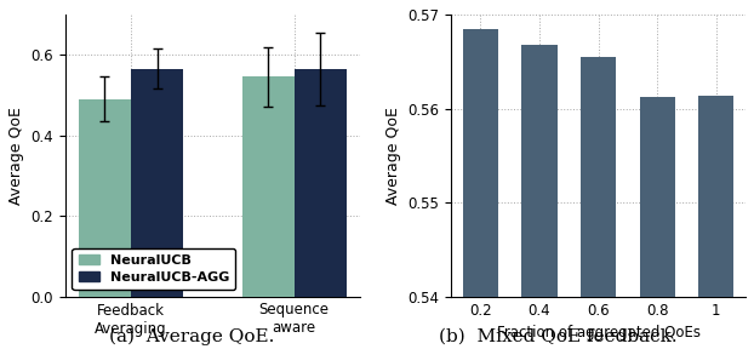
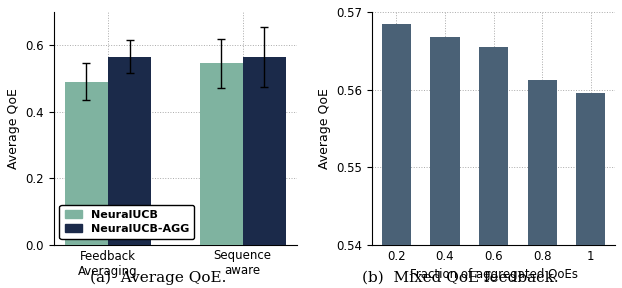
1: 0.5614 -> 0.5595
